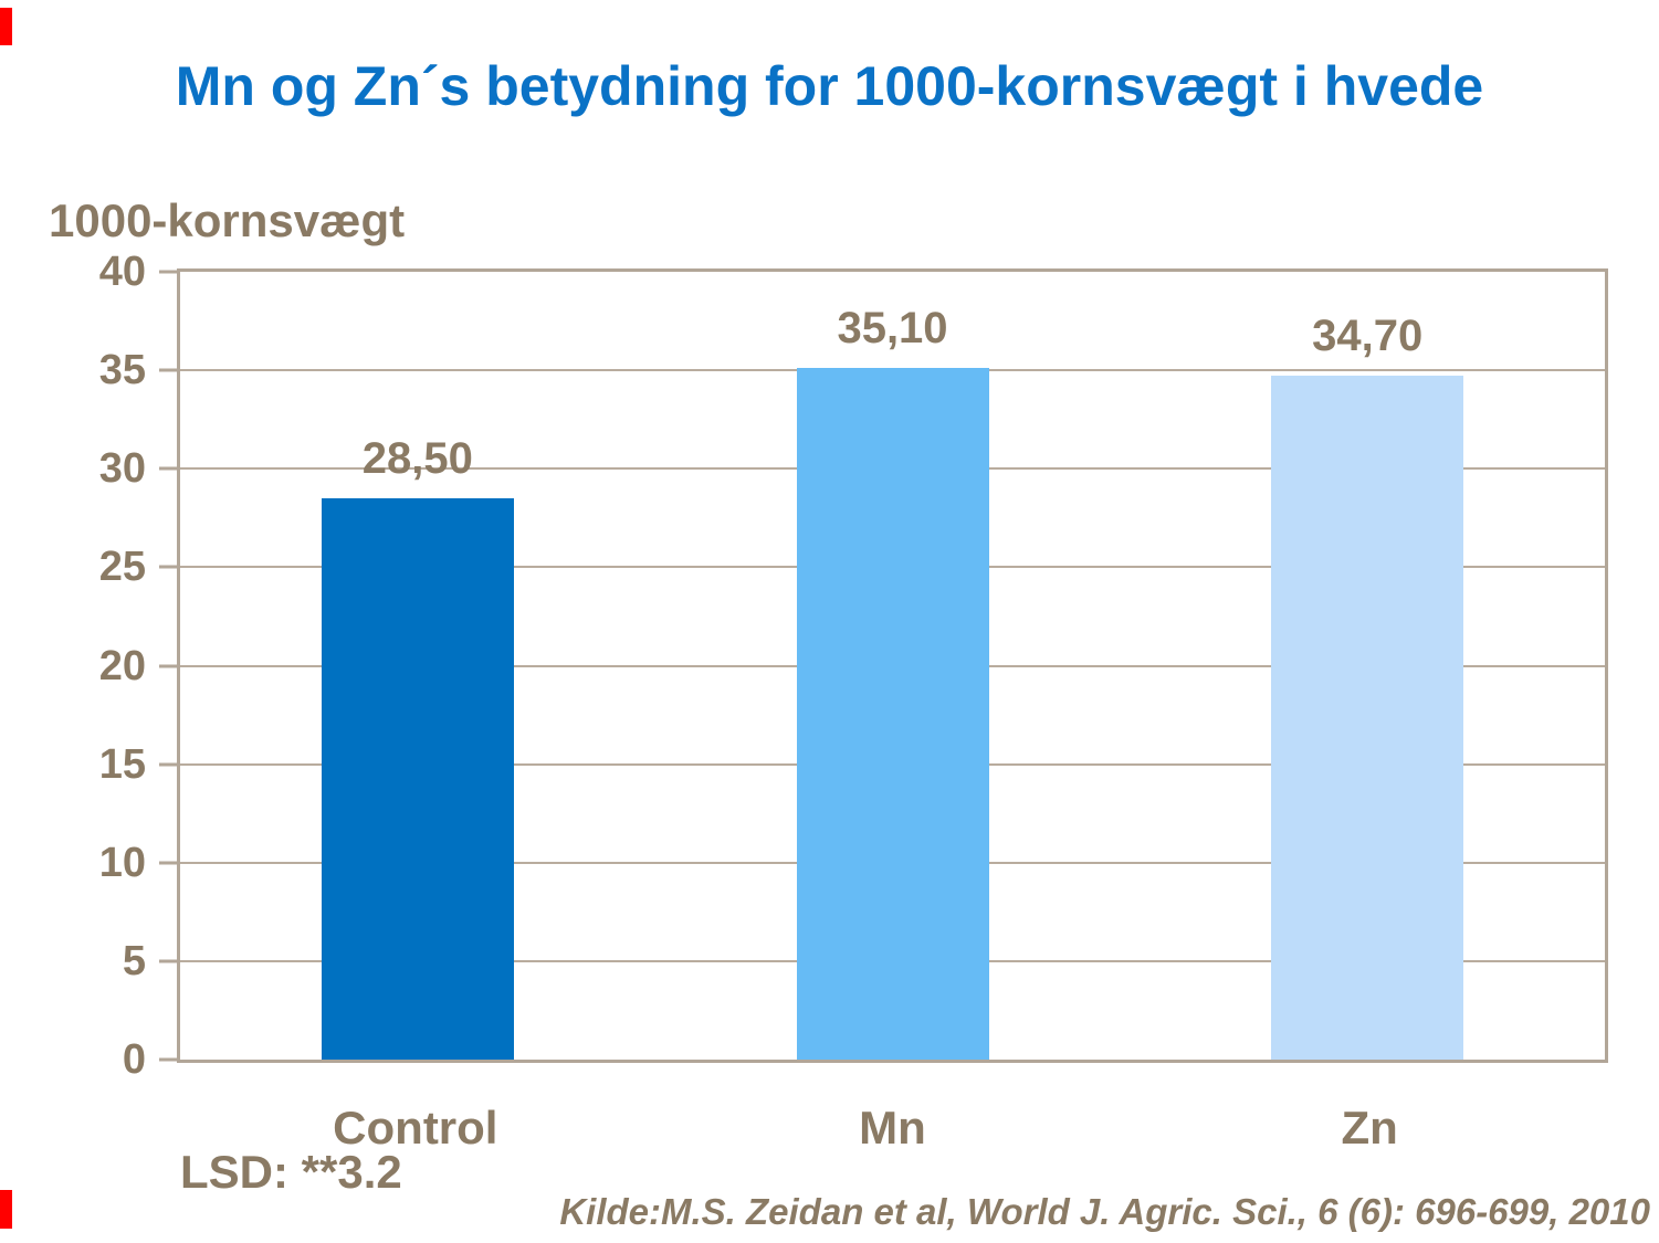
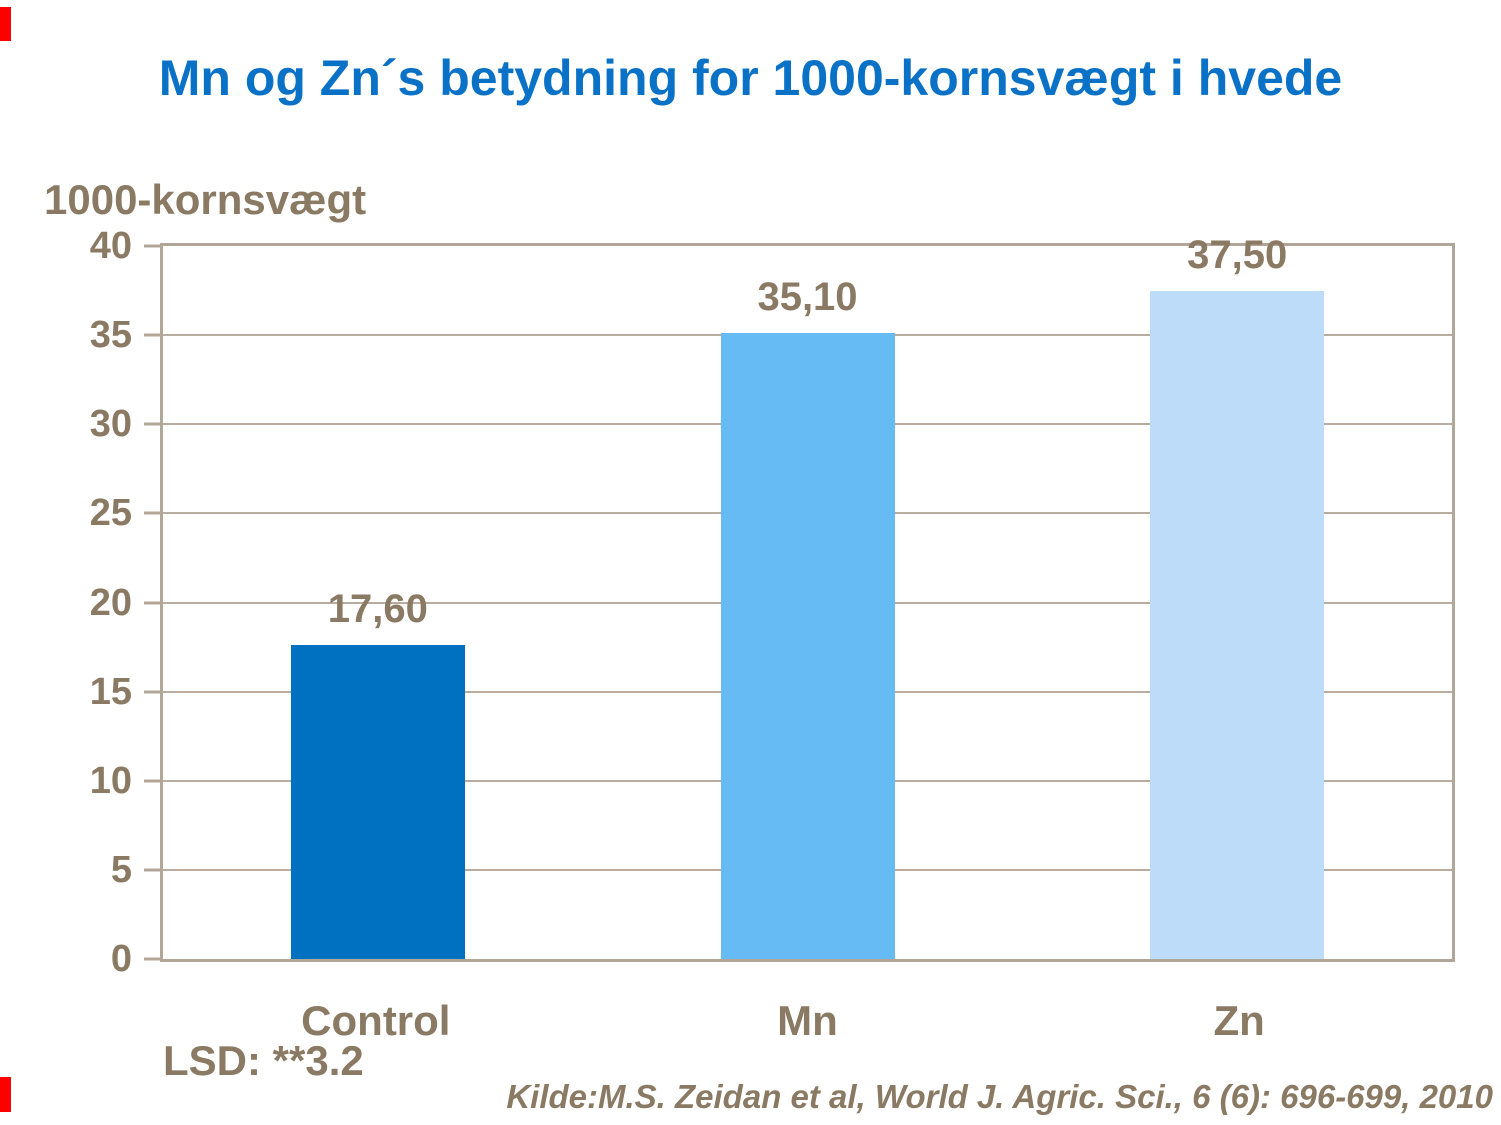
Control: 28,50 -> 17,60
Zn: 34,70 -> 37,50
